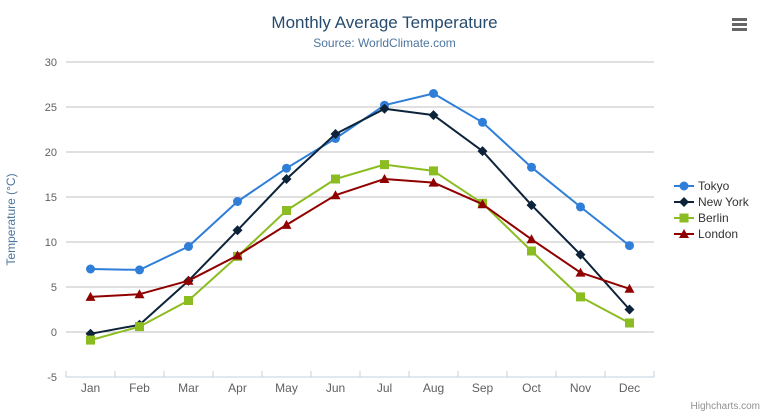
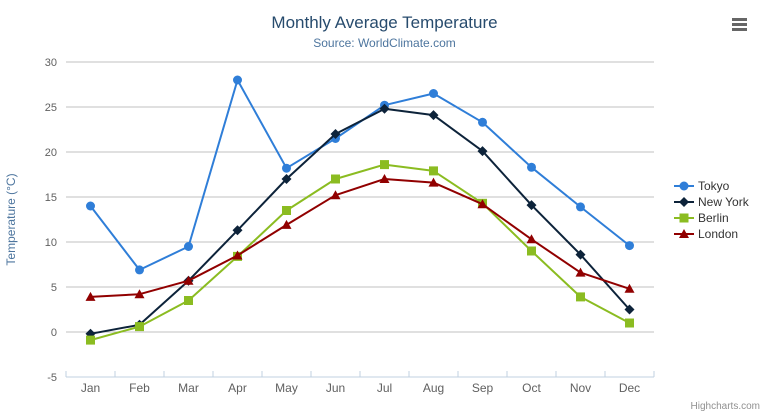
Tokyo/Jan: 7 -> 14
Tokyo/Apr: 14 -> 28
